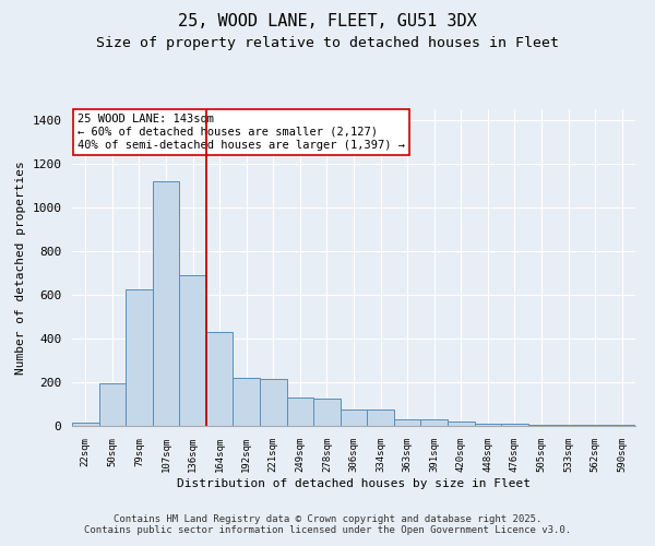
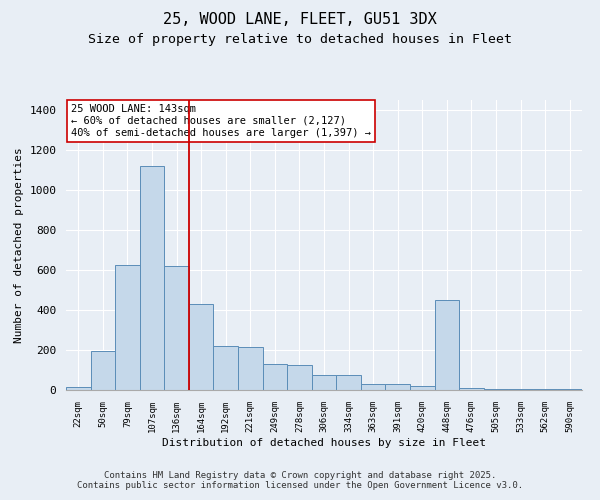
136sqm: 690 -> 620
448sqm: 10 -> 450
